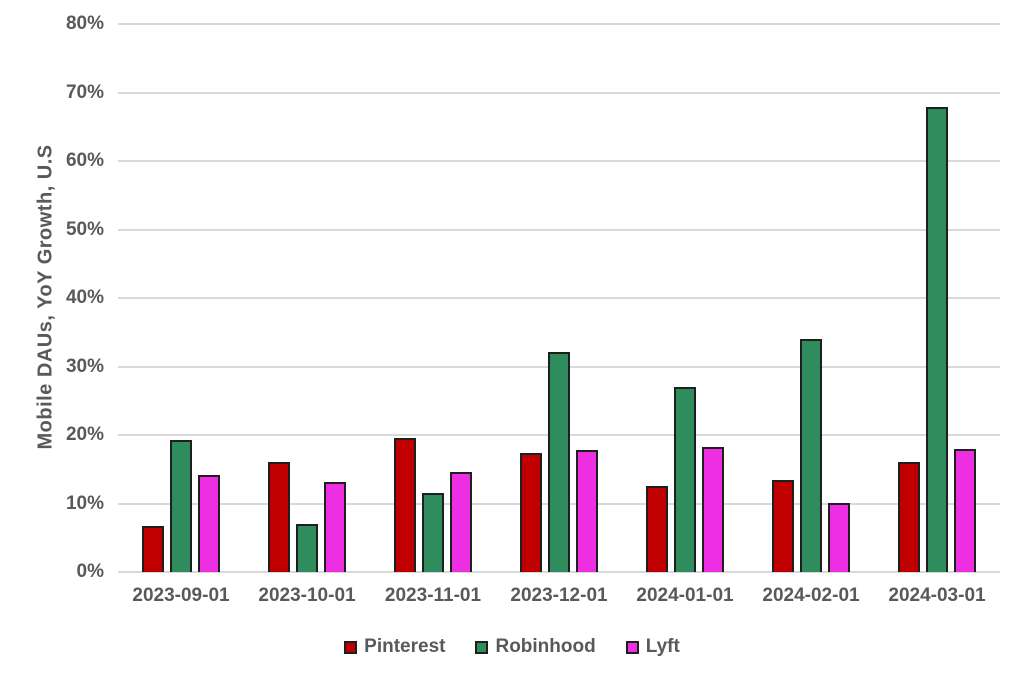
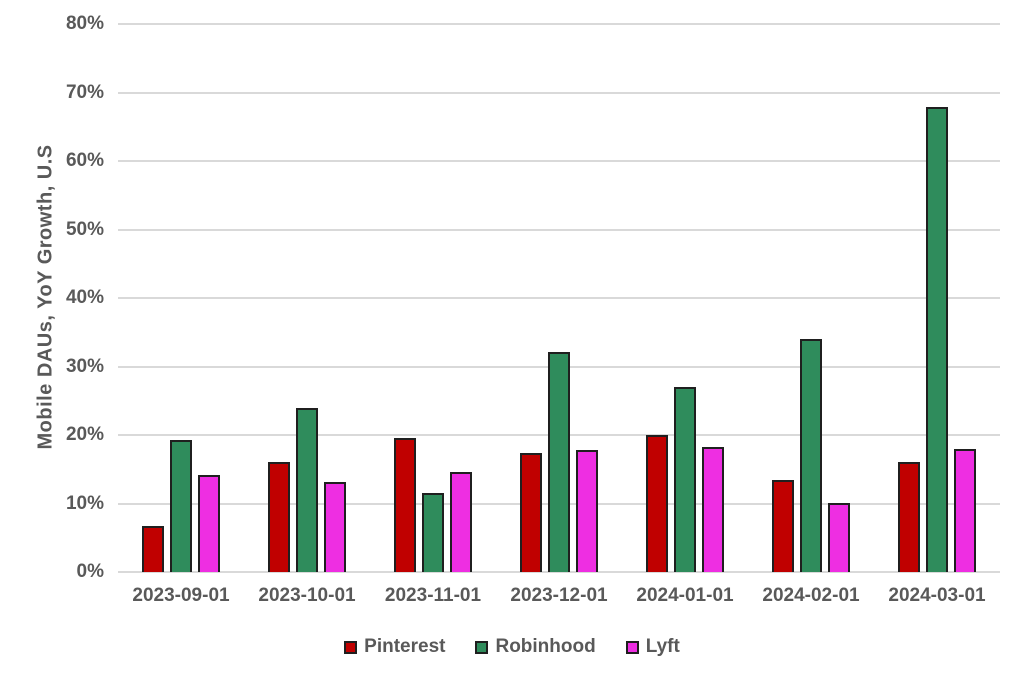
Robinhood/2023-10-01: 7% -> 24%
Pinterest/2024-01-01: 13% -> 20%
